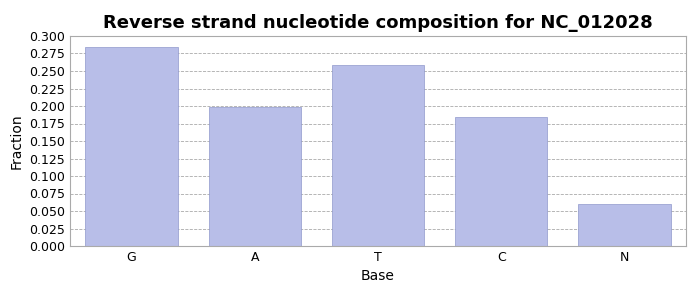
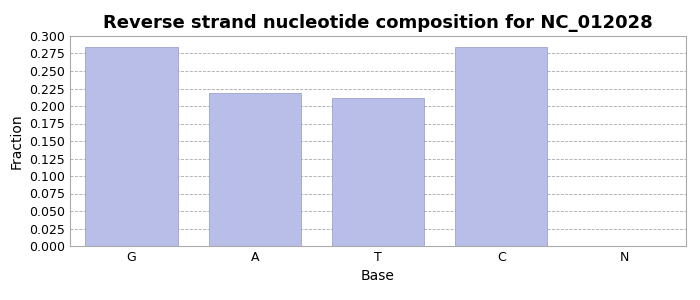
A: 0.198 -> 0.218
T: 0.258 -> 0.212
C: 0.184 -> 0.285
N: 0.060 -> 0.000
